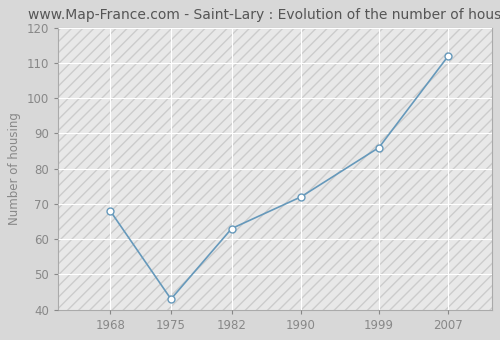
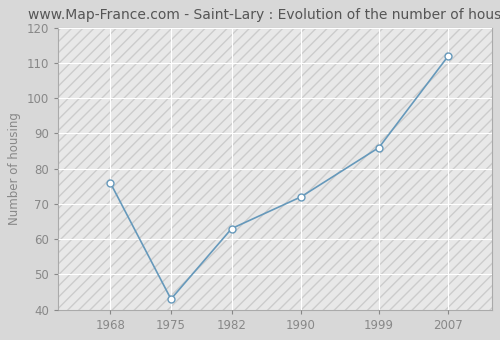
1968: 68 -> 76
